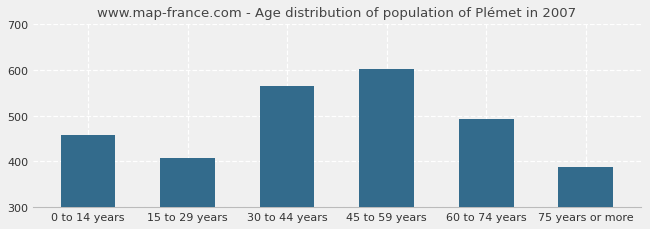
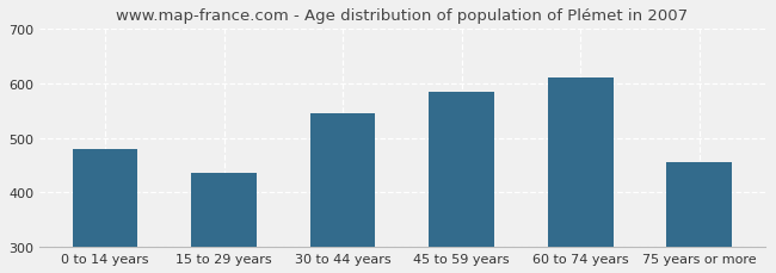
0 to 14 years: 458 -> 480
15 to 29 years: 408 -> 435
30 to 44 years: 565 -> 545
45 to 59 years: 603 -> 585
60 to 74 years: 493 -> 610
75 years or more: 388 -> 455
